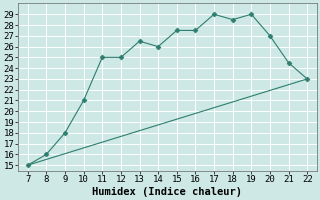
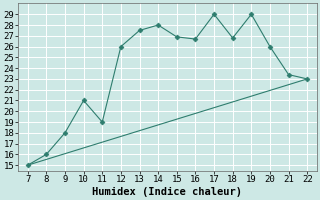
11: 25.0 -> 19.0
12: 25.0 -> 26.0
13: 26.5 -> 27.5
14: 26.0 -> 28.0
15: 27.5 -> 26.9
16: 27.5 -> 26.7
18: 28.5 -> 26.8
20: 27.0 -> 26.0
21: 24.5 -> 23.4
